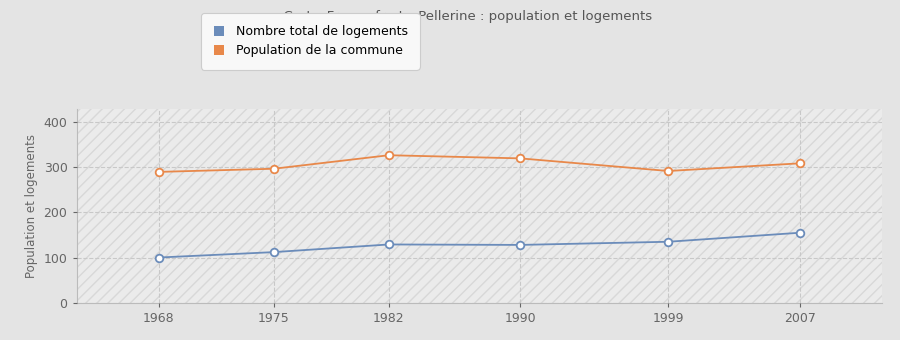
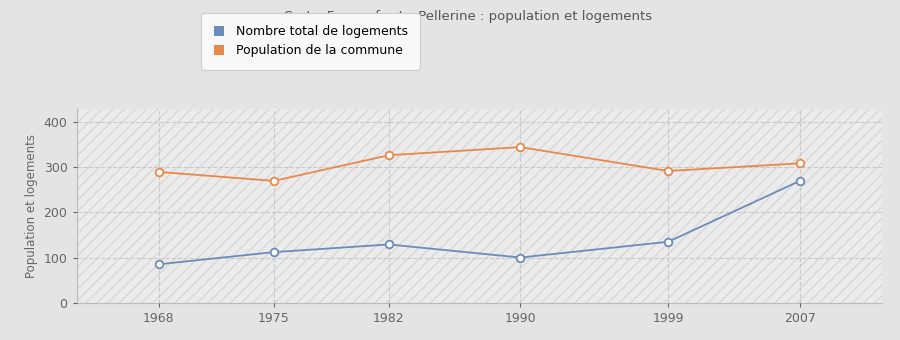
Nombre total de logements/1968: 100 -> 85
Population de la commune/1975: 297 -> 270
Nombre total de logements/1990: 128 -> 100
Population de la commune/1990: 320 -> 345
Nombre total de logements/2007: 155 -> 270
